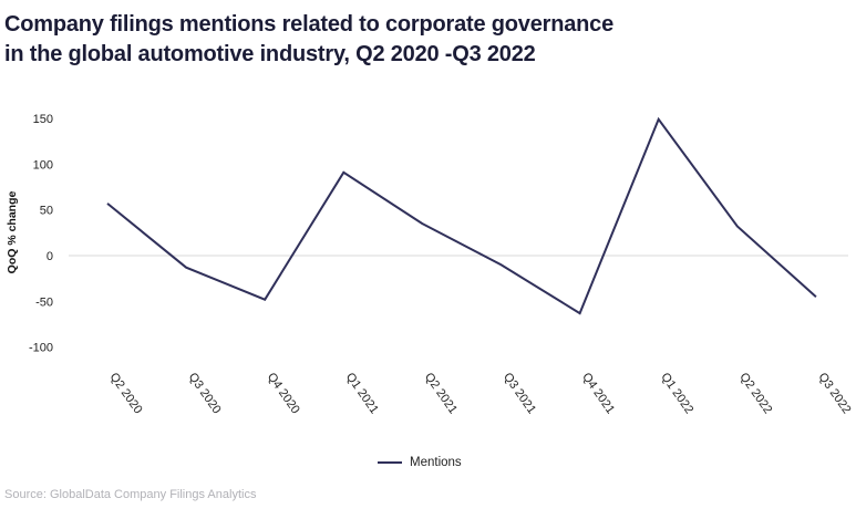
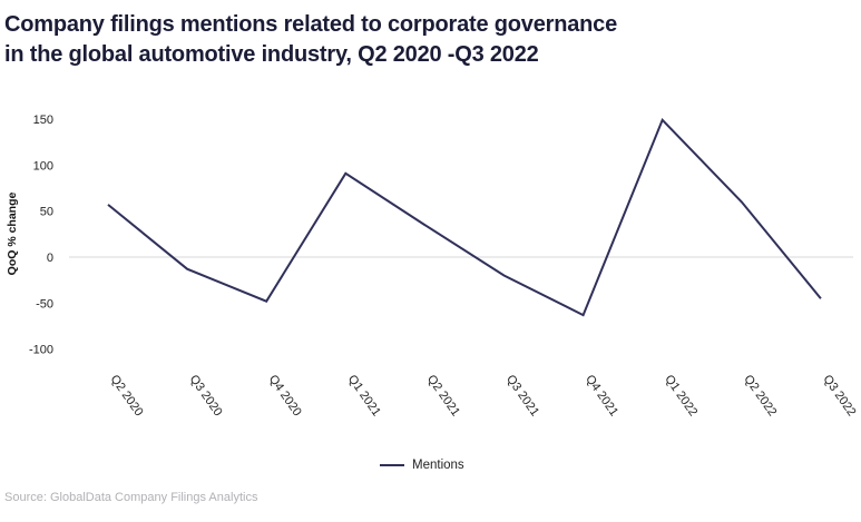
Q3 2021: -10 -> -20
Q2 2022: 30 -> 60
